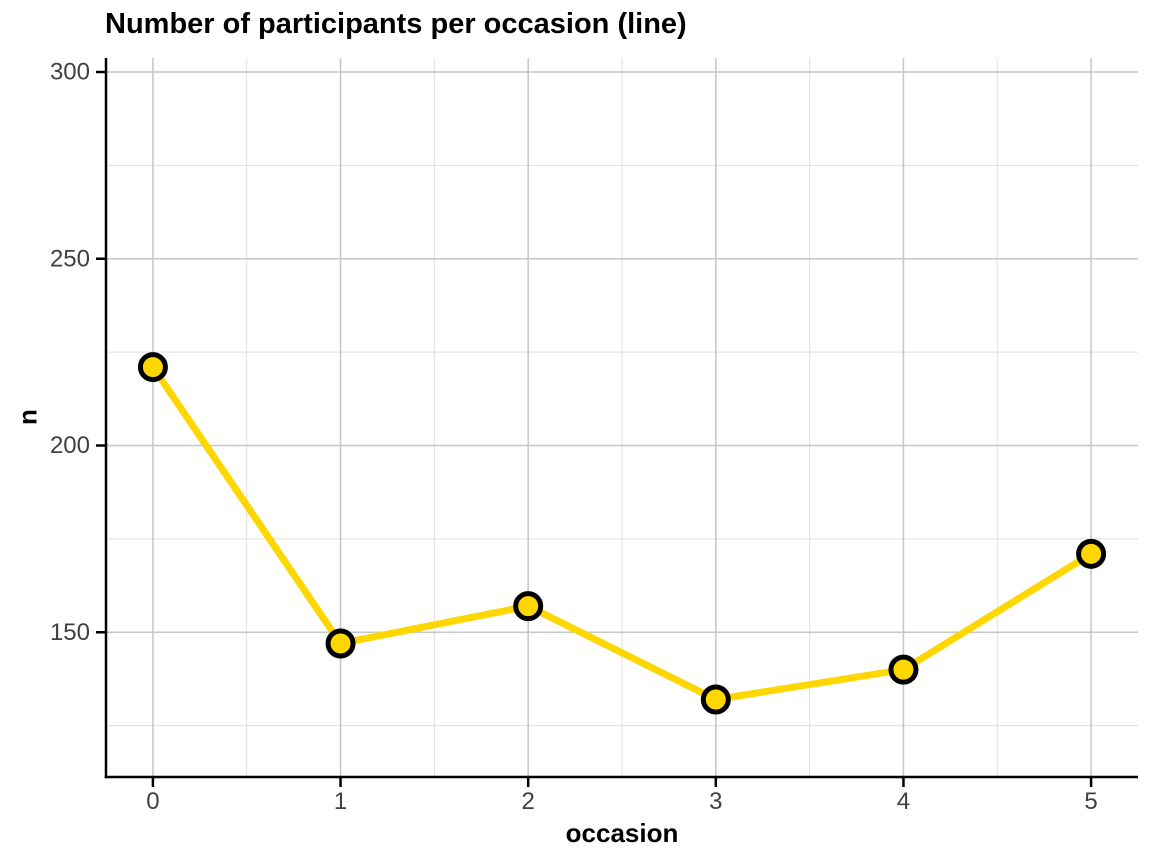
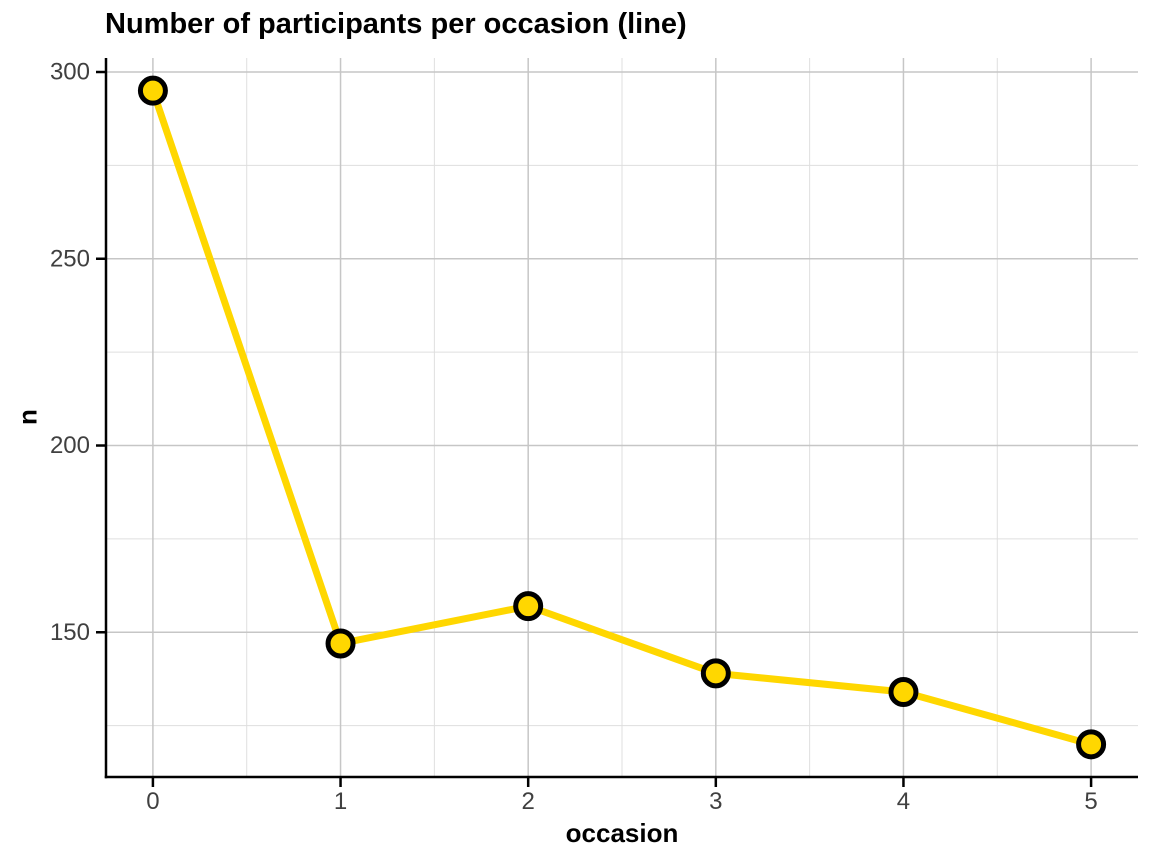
0: 221 -> 295
3: 132 -> 139
4: 140 -> 134
5: 171 -> 120
